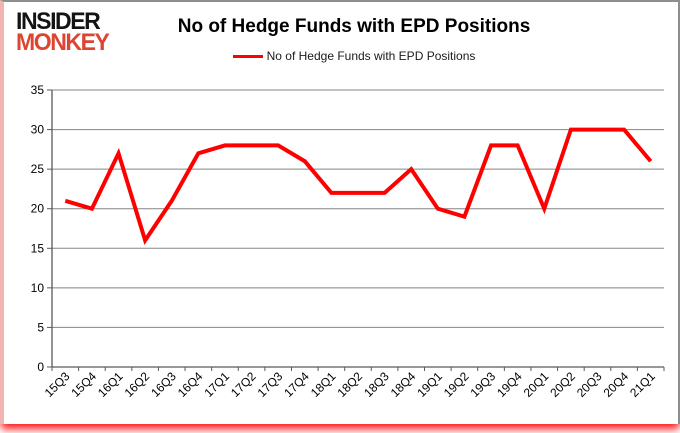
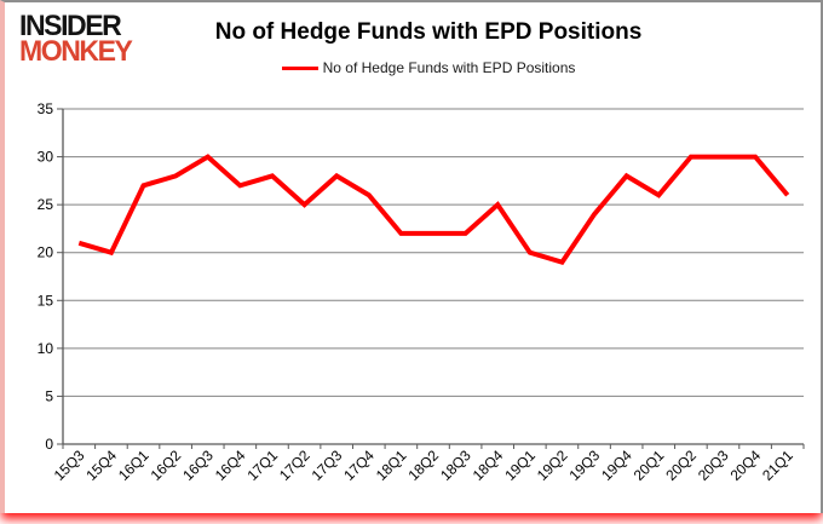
16Q2: 16 -> 28
16Q3: 21 -> 30
17Q2: 28 -> 25
19Q3: 28 -> 24
20Q1: 20 -> 26
